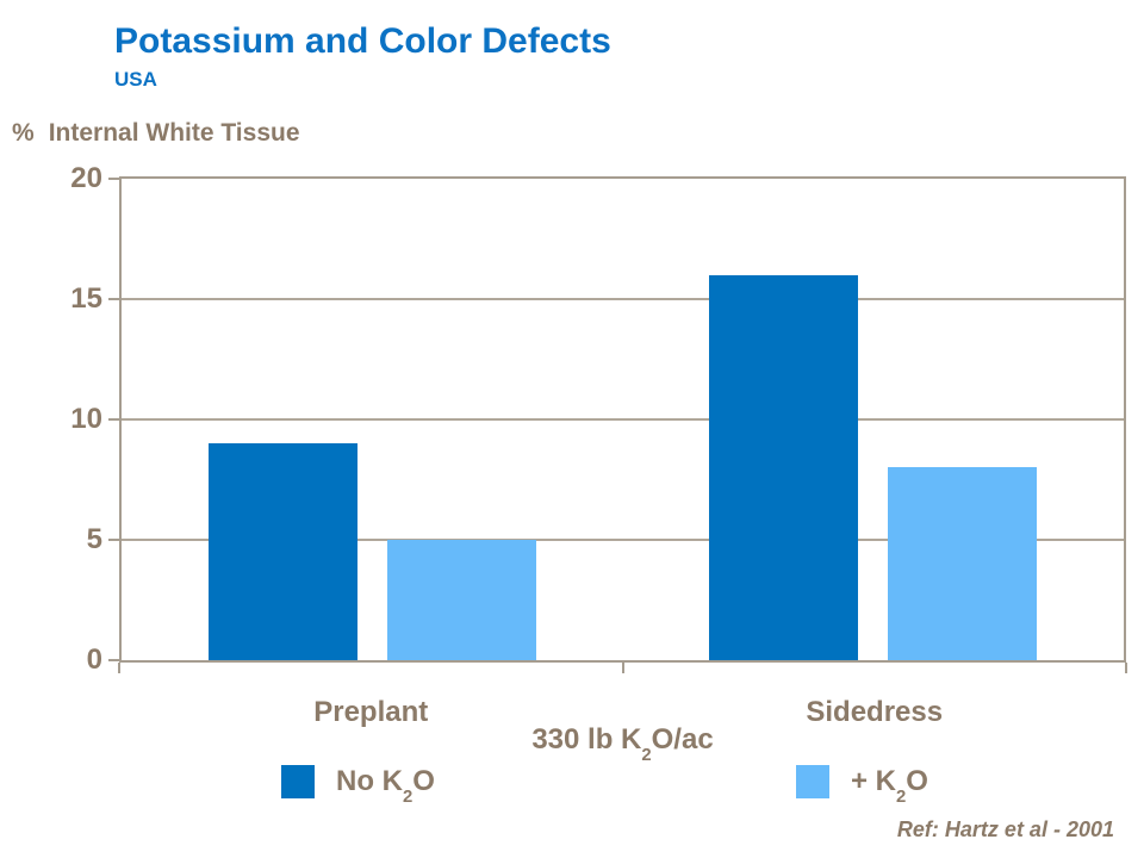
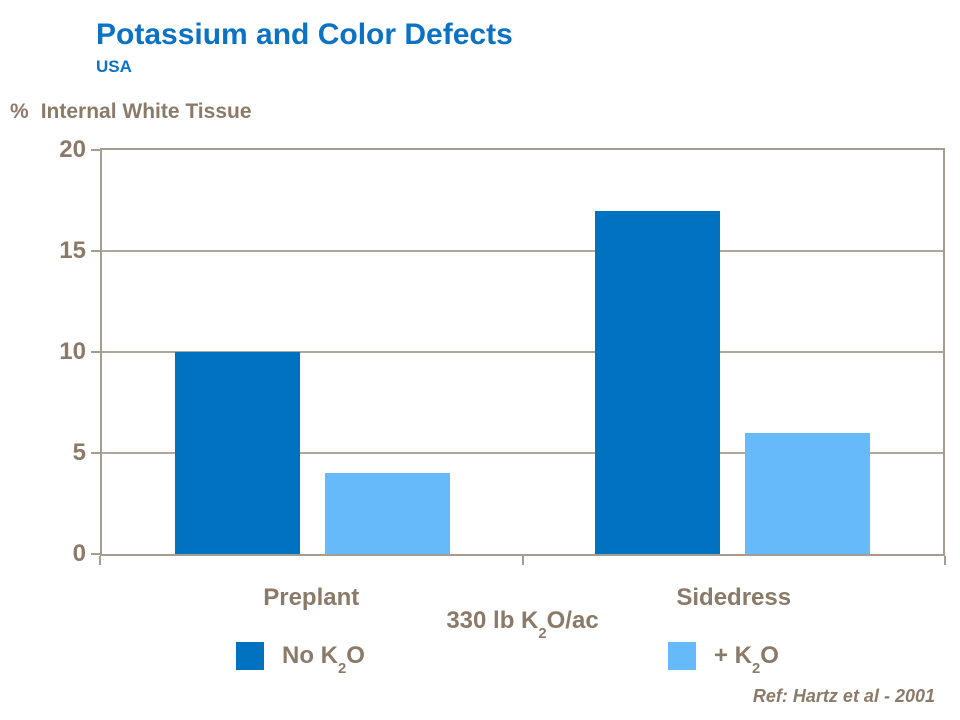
No K2O/Preplant: 9 -> 10
+ K2O/Preplant: 5 -> 4
No K2O/Sidedress: 16 -> 17
+ K2O/Sidedress: 8 -> 6
